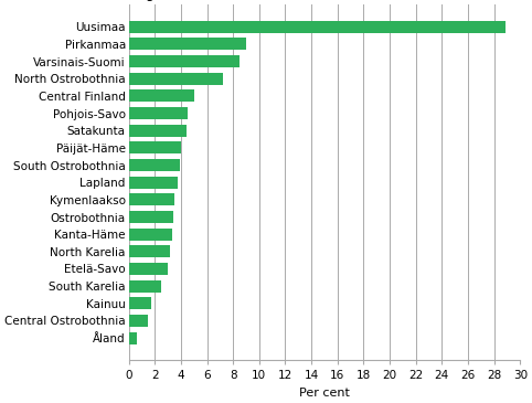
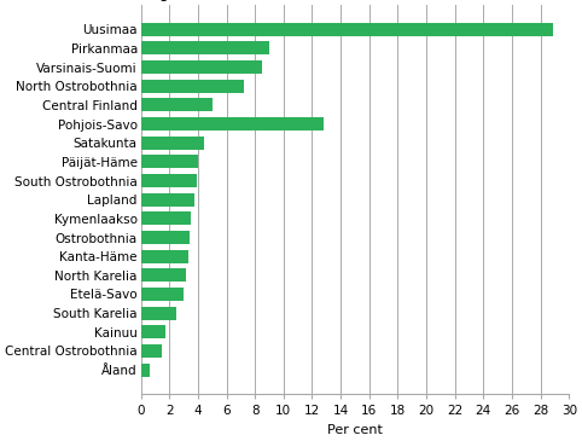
Pohjois-Savo: 4.5 -> 12.8
